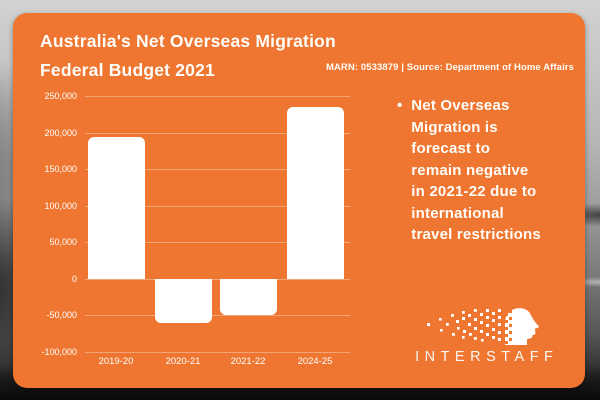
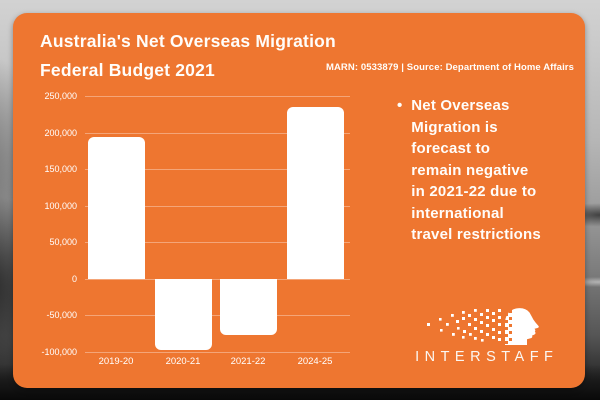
2020-21: -60000 -> -100000
2021-22: -50000 -> -80000
